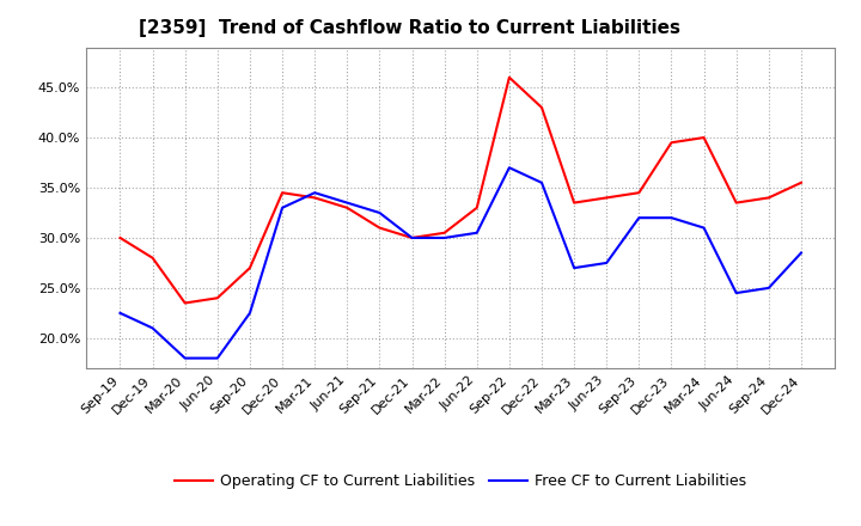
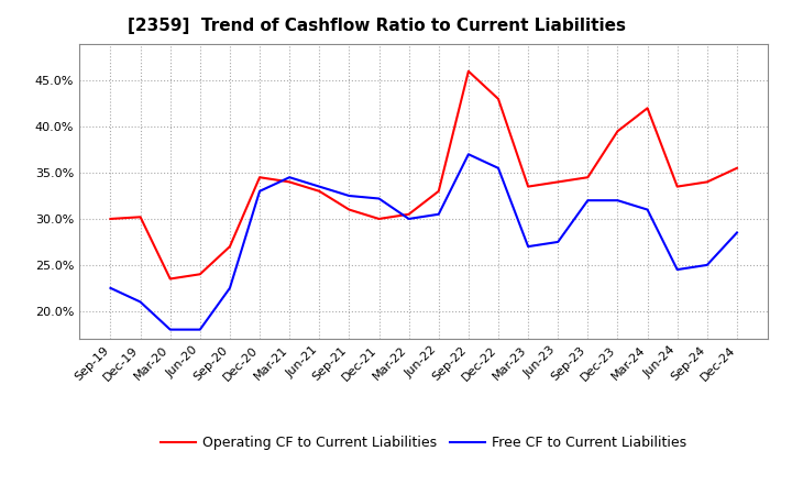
Operating CF to Current Liabilities/Dec-19: 28.0% -> 30.2%
Free CF to Current Liabilities/Dec-21: 30.0% -> 32.2%
Operating CF to Current Liabilities/Mar-24: 40.0% -> 42.0%
